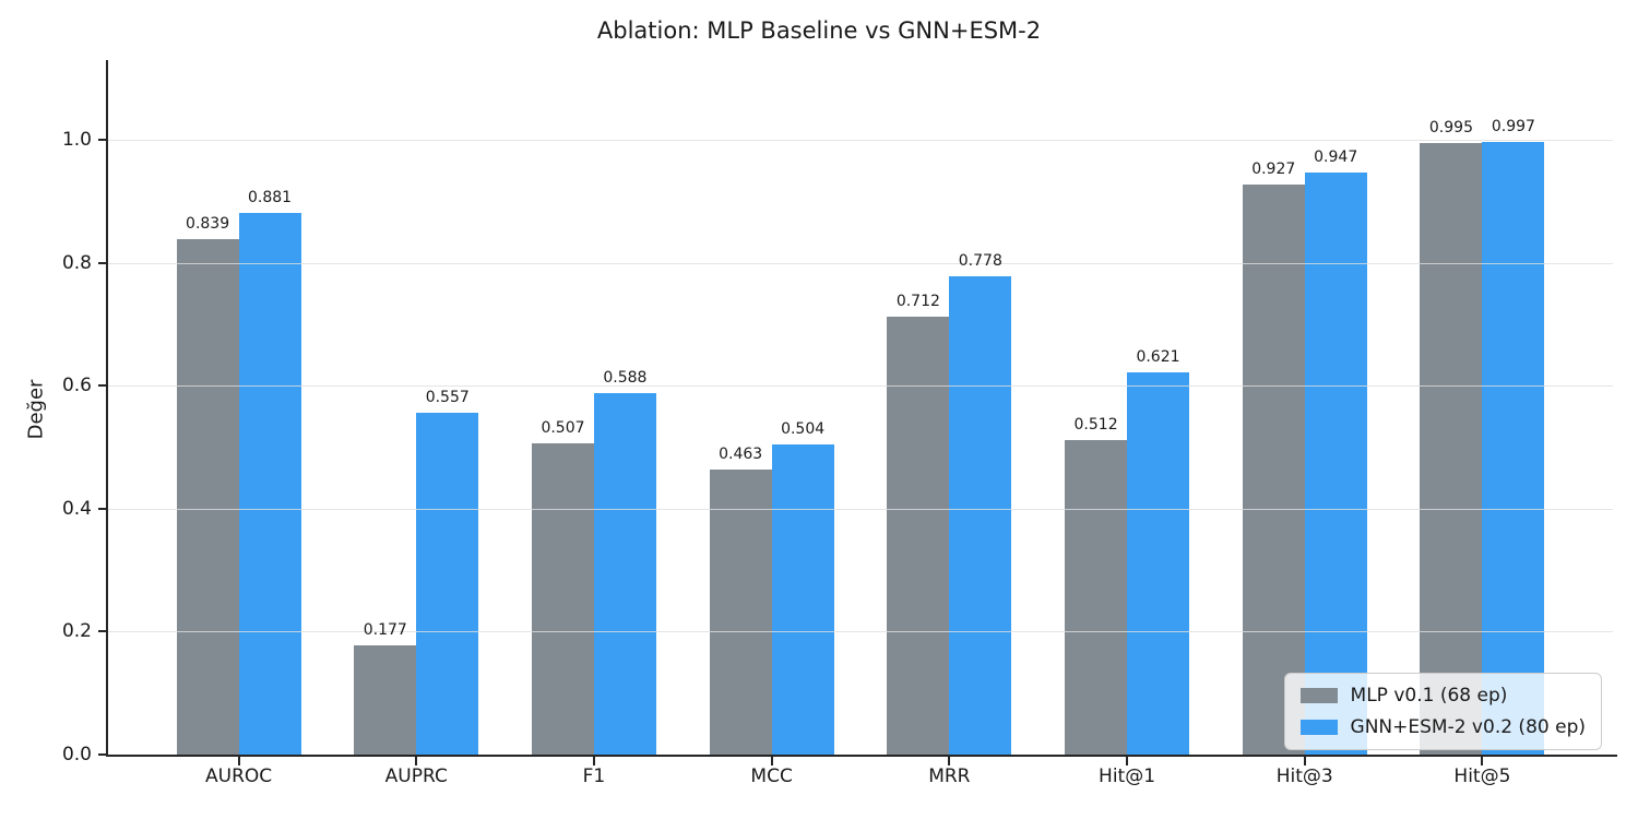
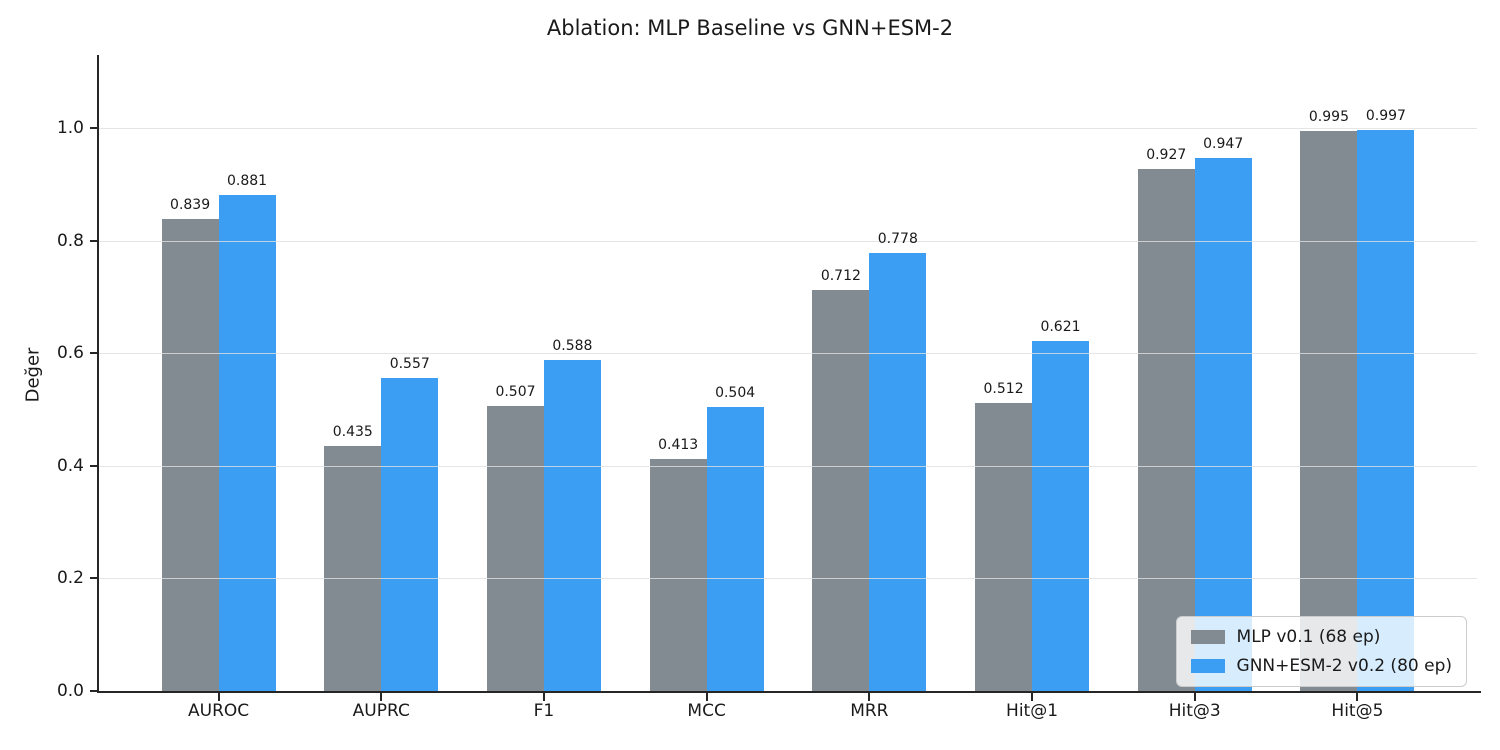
MLP v0.1 (68 ep)/AUPRC: 0.177 -> 0.435
MLP v0.1 (68 ep)/MCC: 0.463 -> 0.413
